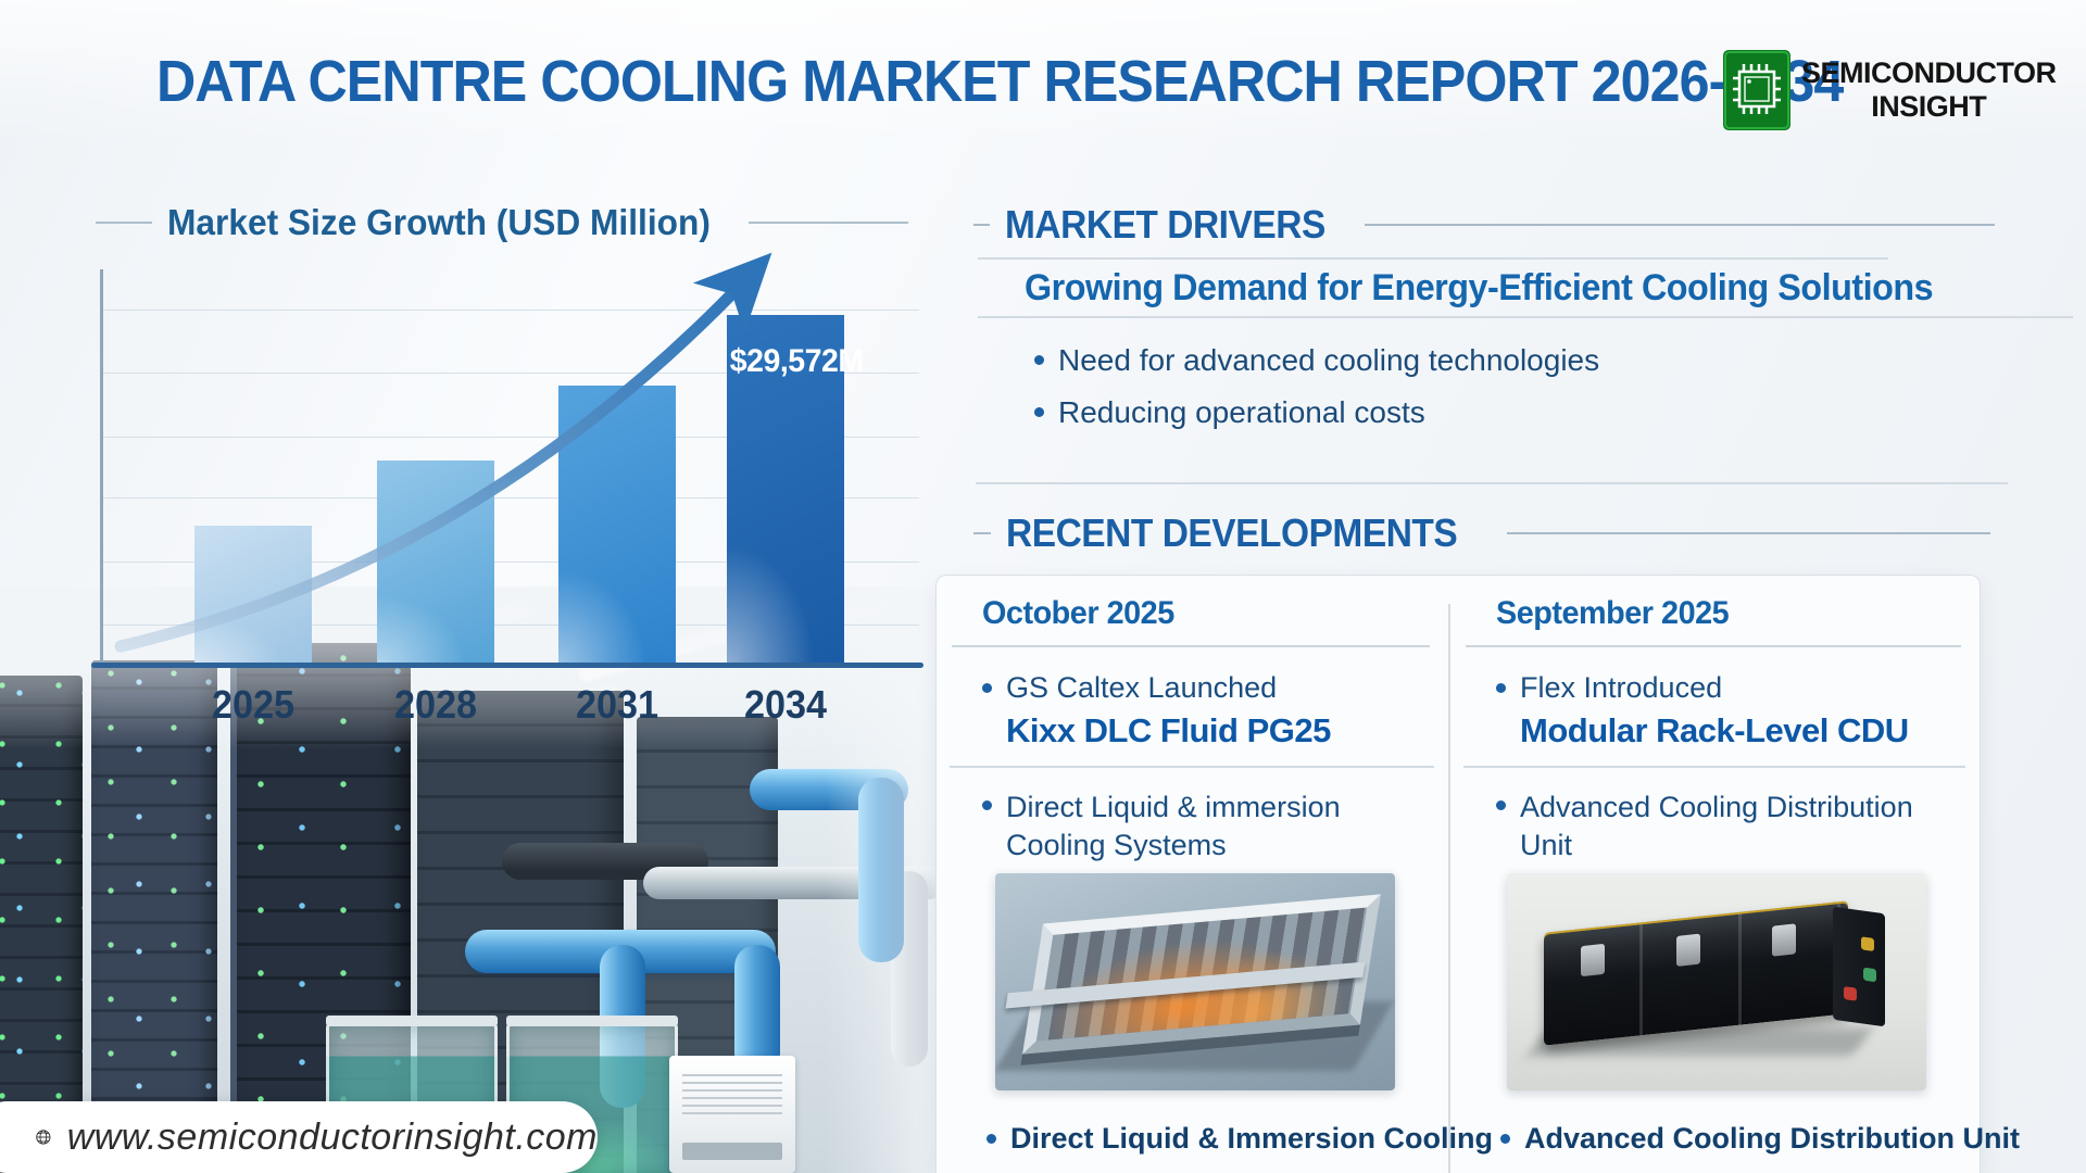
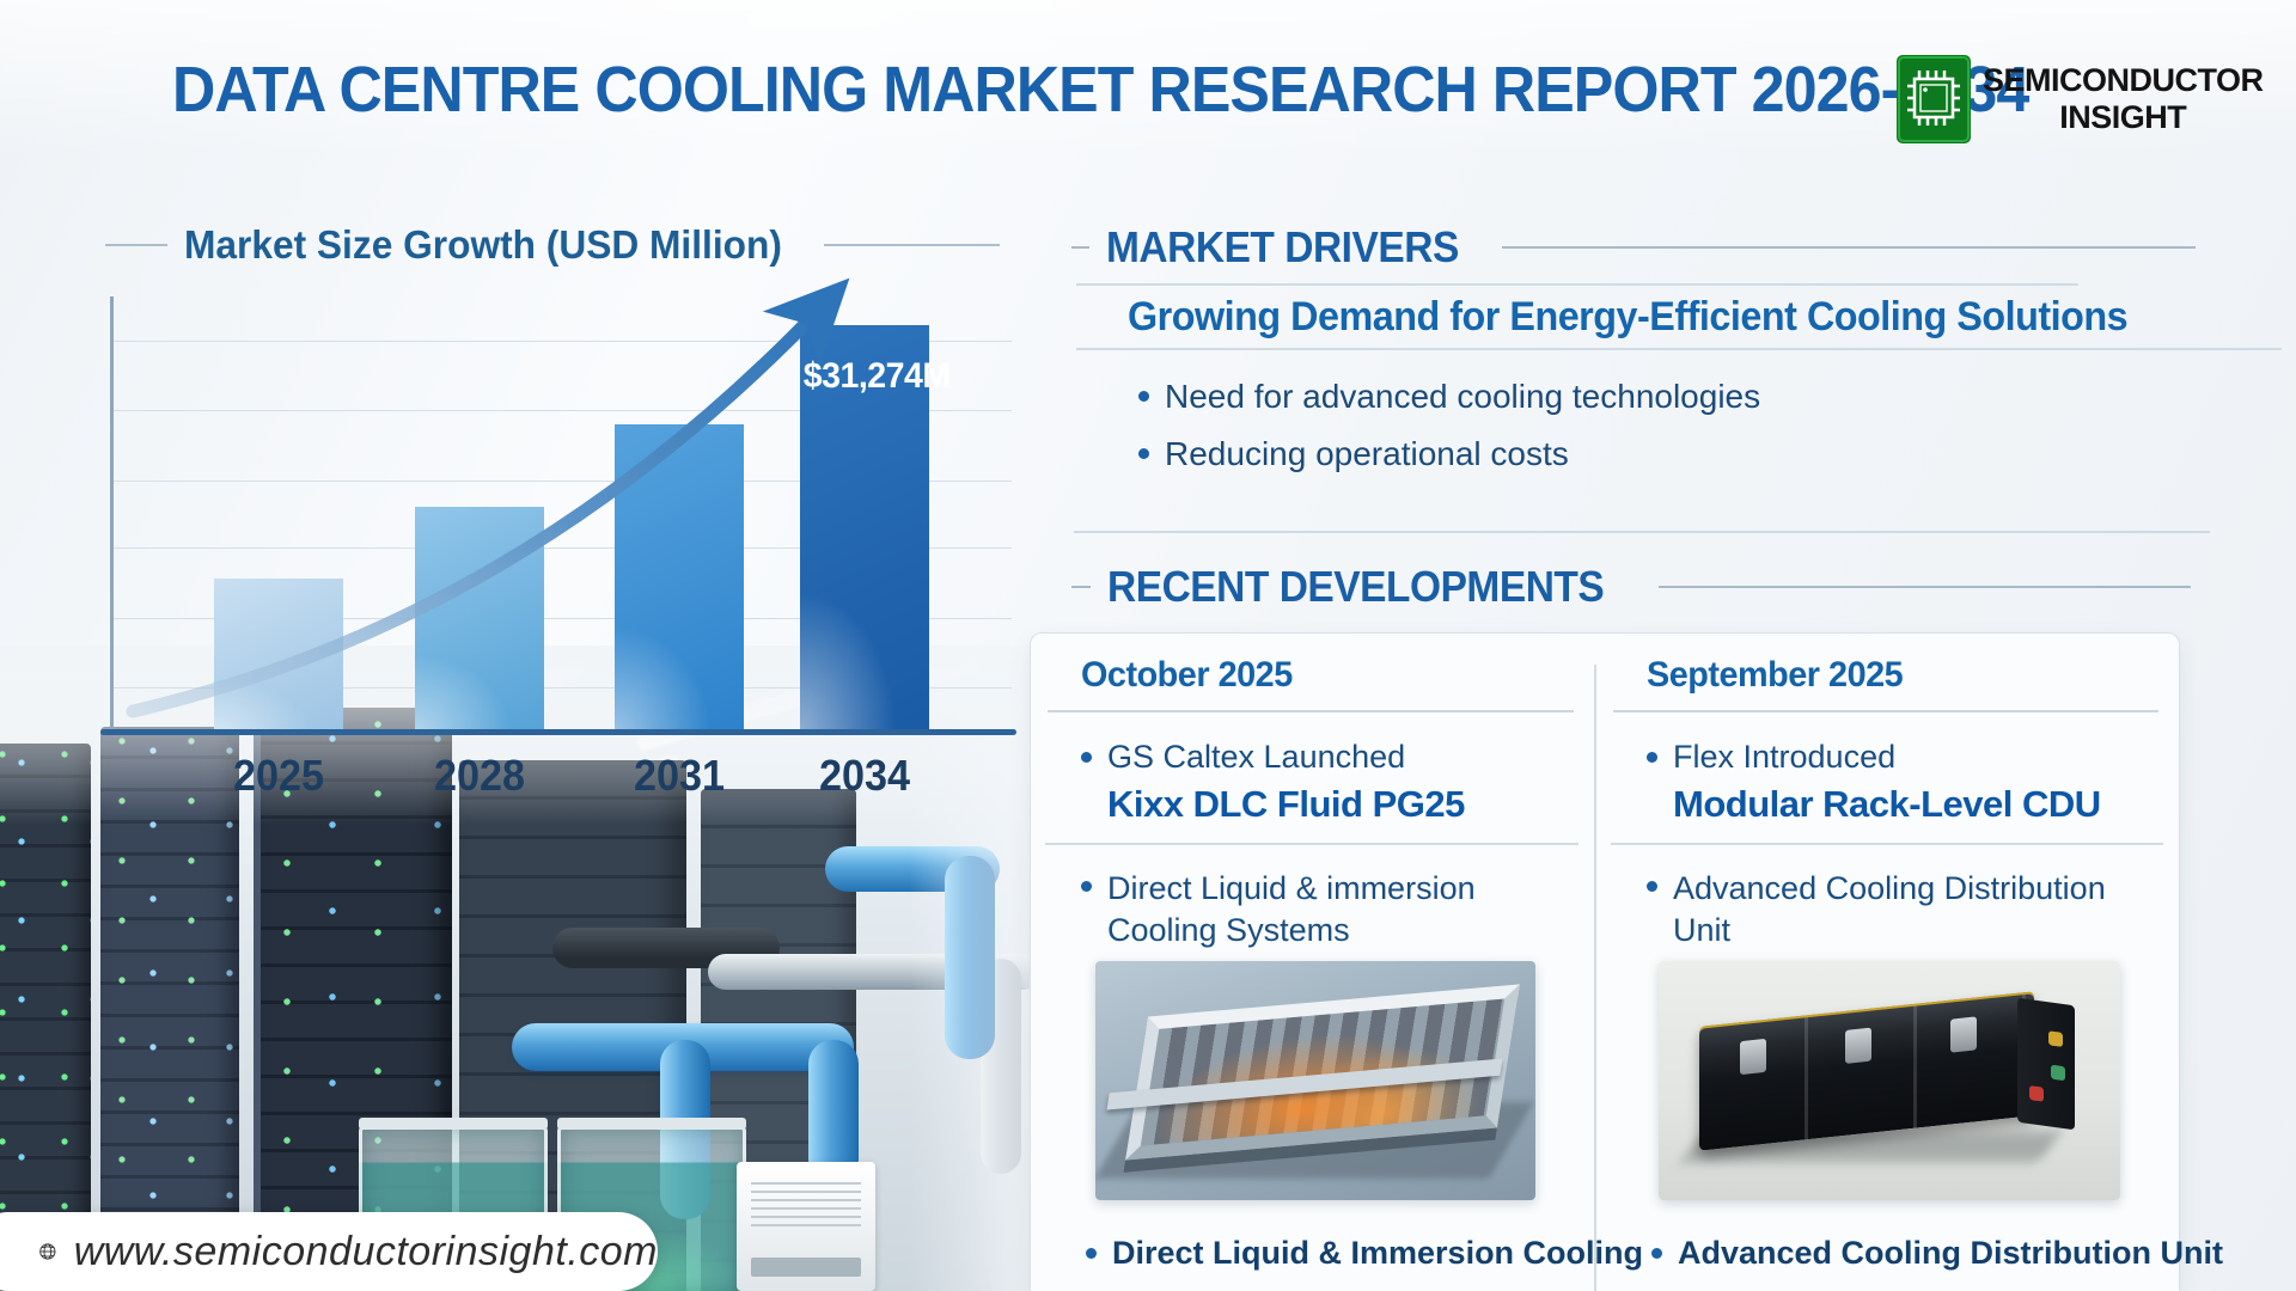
2034: $29,572M -> $31,274M
